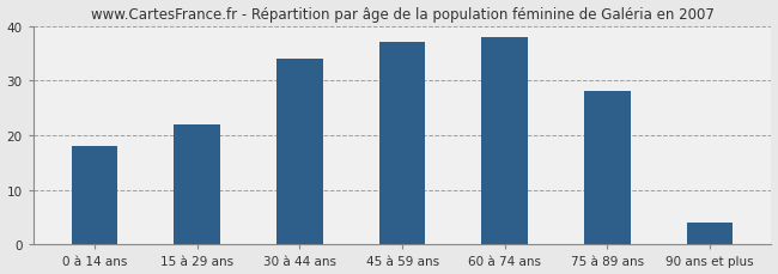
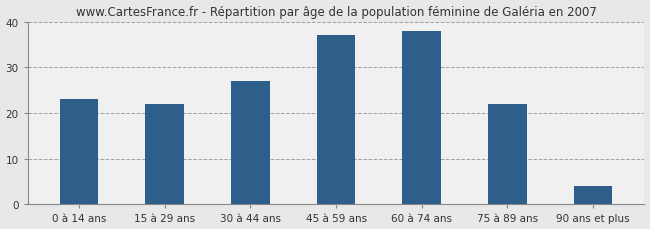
0 à 14 ans: 18 -> 23
30 à 44 ans: 34 -> 27
75 à 89 ans: 28 -> 22
